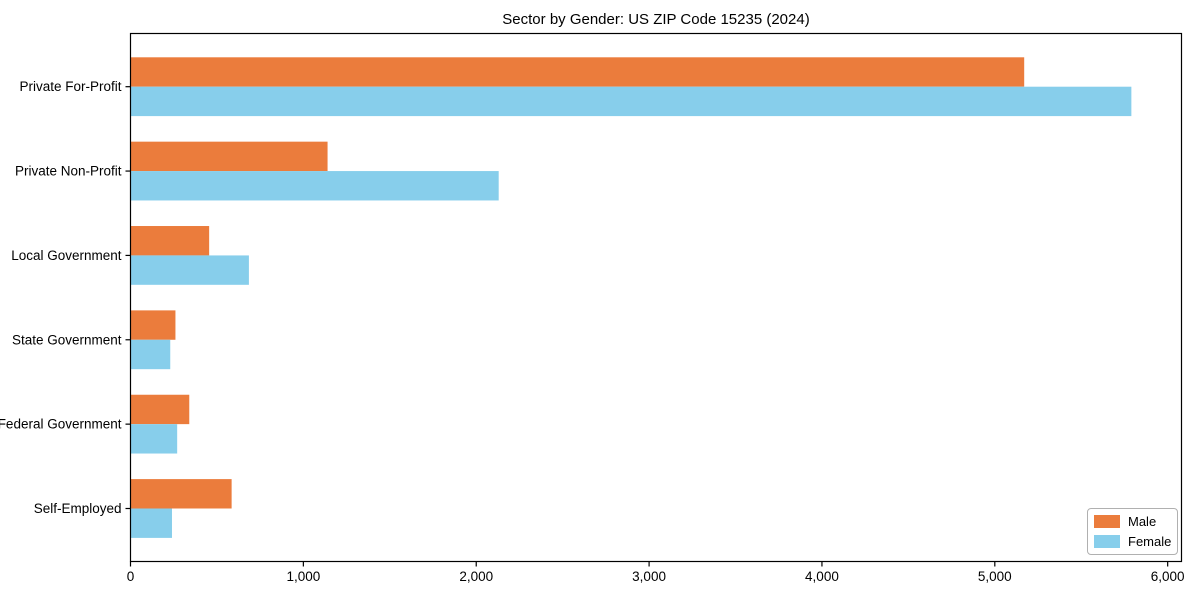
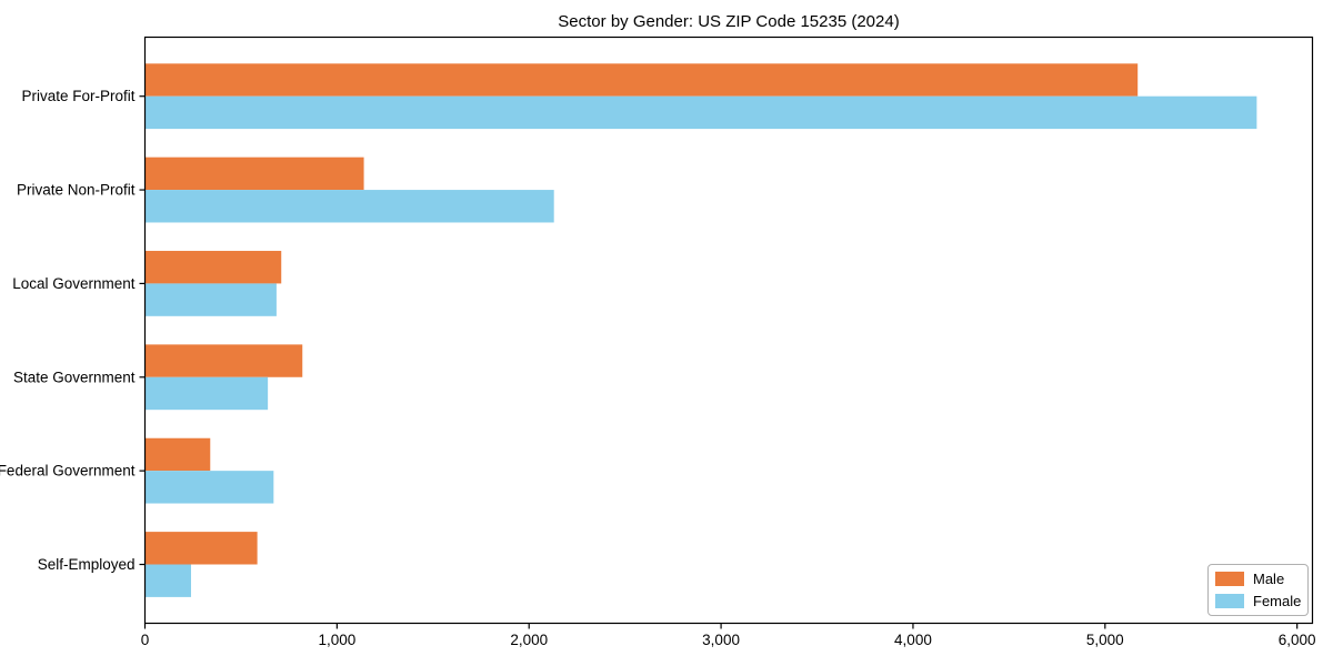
Male/Local Government: 460 -> 710
Male/State Government: 260 -> 820
Female/State Government: 230 -> 640
Female/Federal Government: 270 -> 670
